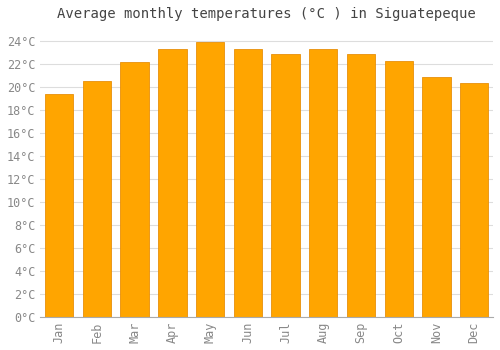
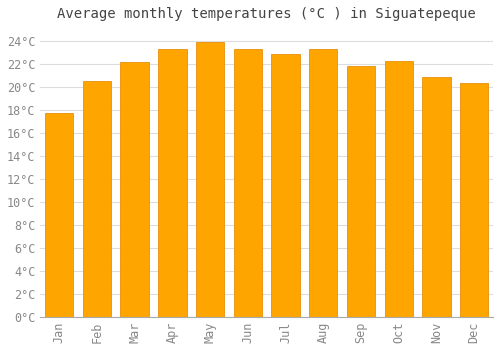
Jan: 19.4°C -> 17.7°C
Sep: 22.8°C -> 21.8°C
